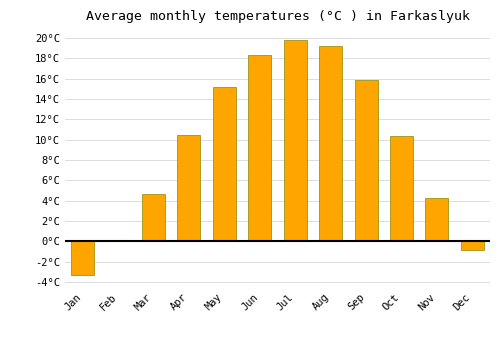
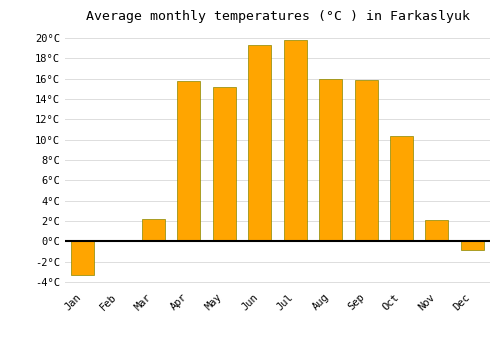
Mar: 4.7°C -> 2.2°C
Apr: 10.5°C -> 15.8°C
Jun: 18.3°C -> 19.3°C
Aug: 19.2°C -> 16.0°C
Nov: 4.3°C -> 2.1°C
